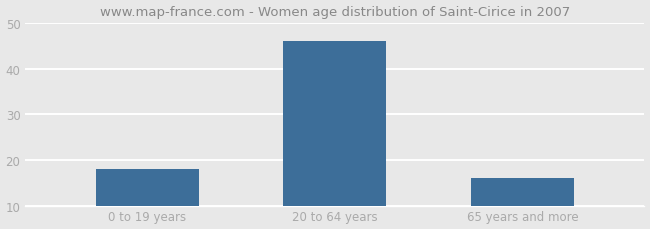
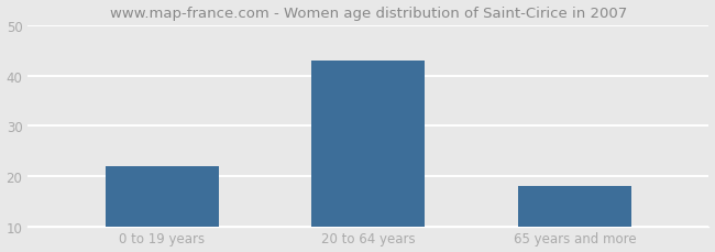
0 to 19 years: 18 -> 22
20 to 64 years: 46 -> 43
65 years and more: 16 -> 18
